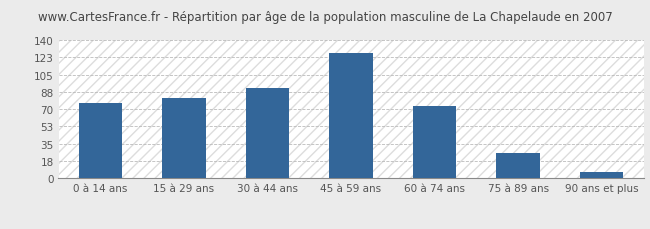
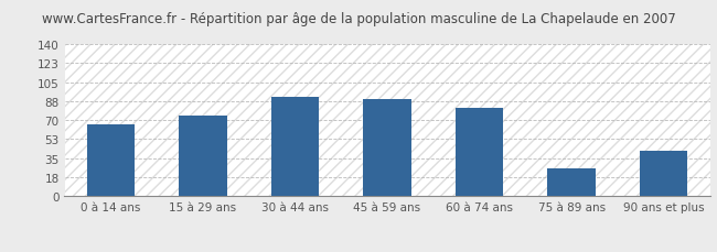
0 à 14 ans: 76 -> 66
15 à 29 ans: 82 -> 74
45 à 59 ans: 127 -> 90
60 à 74 ans: 73 -> 82
90 ans et plus: 7 -> 42
